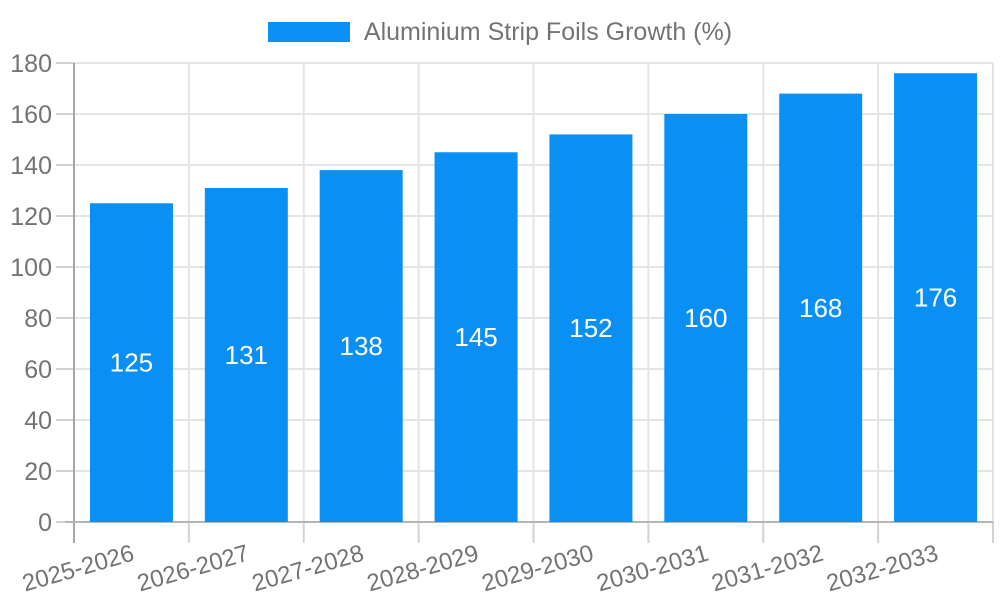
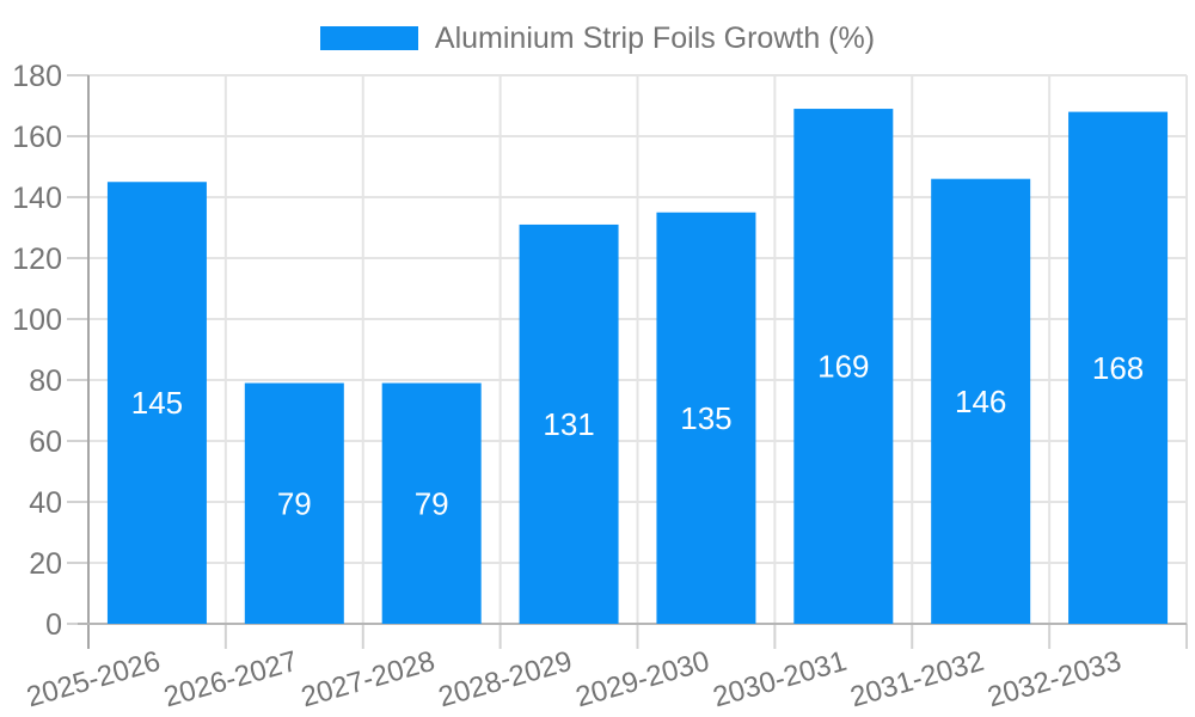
2025-2026: 125 -> 145
2026-2027: 131 -> 79
2027-2028: 138 -> 79
2028-2029: 145 -> 131
2029-2030: 152 -> 135
2030-2031: 160 -> 169
2031-2032: 168 -> 146
2032-2033: 176 -> 168
